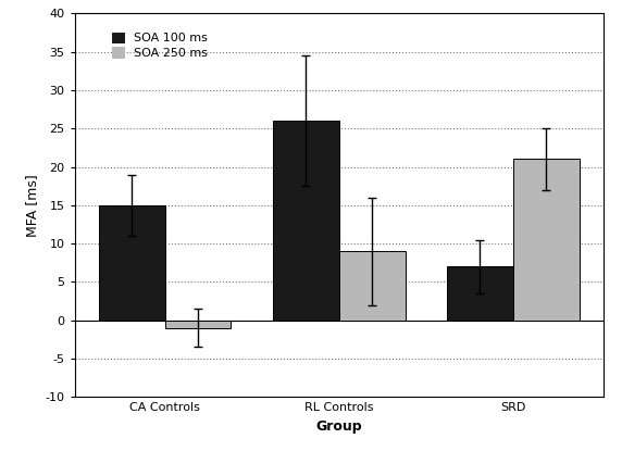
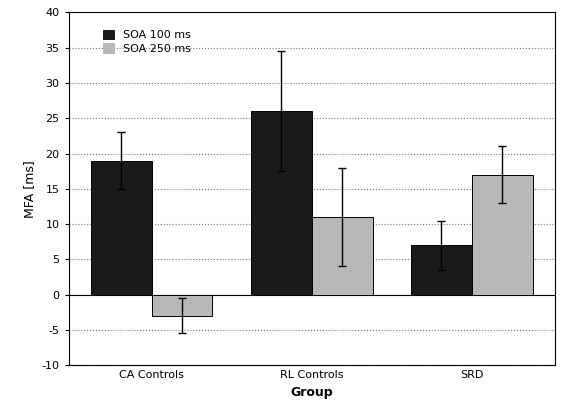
SOA 100 ms/CA Controls: 15 -> 19
SOA 250 ms/CA Controls: -1 -> -3
SOA 250 ms/RL Controls: 9 -> 11
SOA 250 ms/SRD: 21 -> 17
